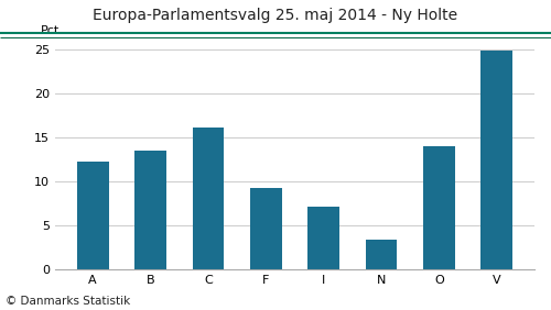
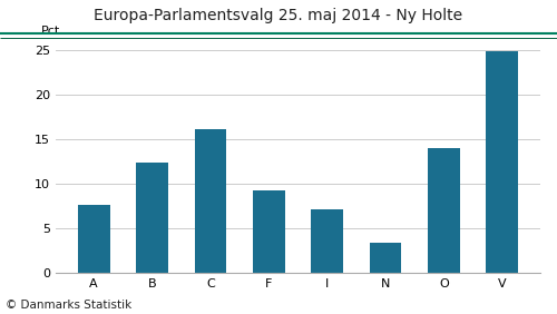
A: 12.2 -> 7.6
B: 13.5 -> 12.4
